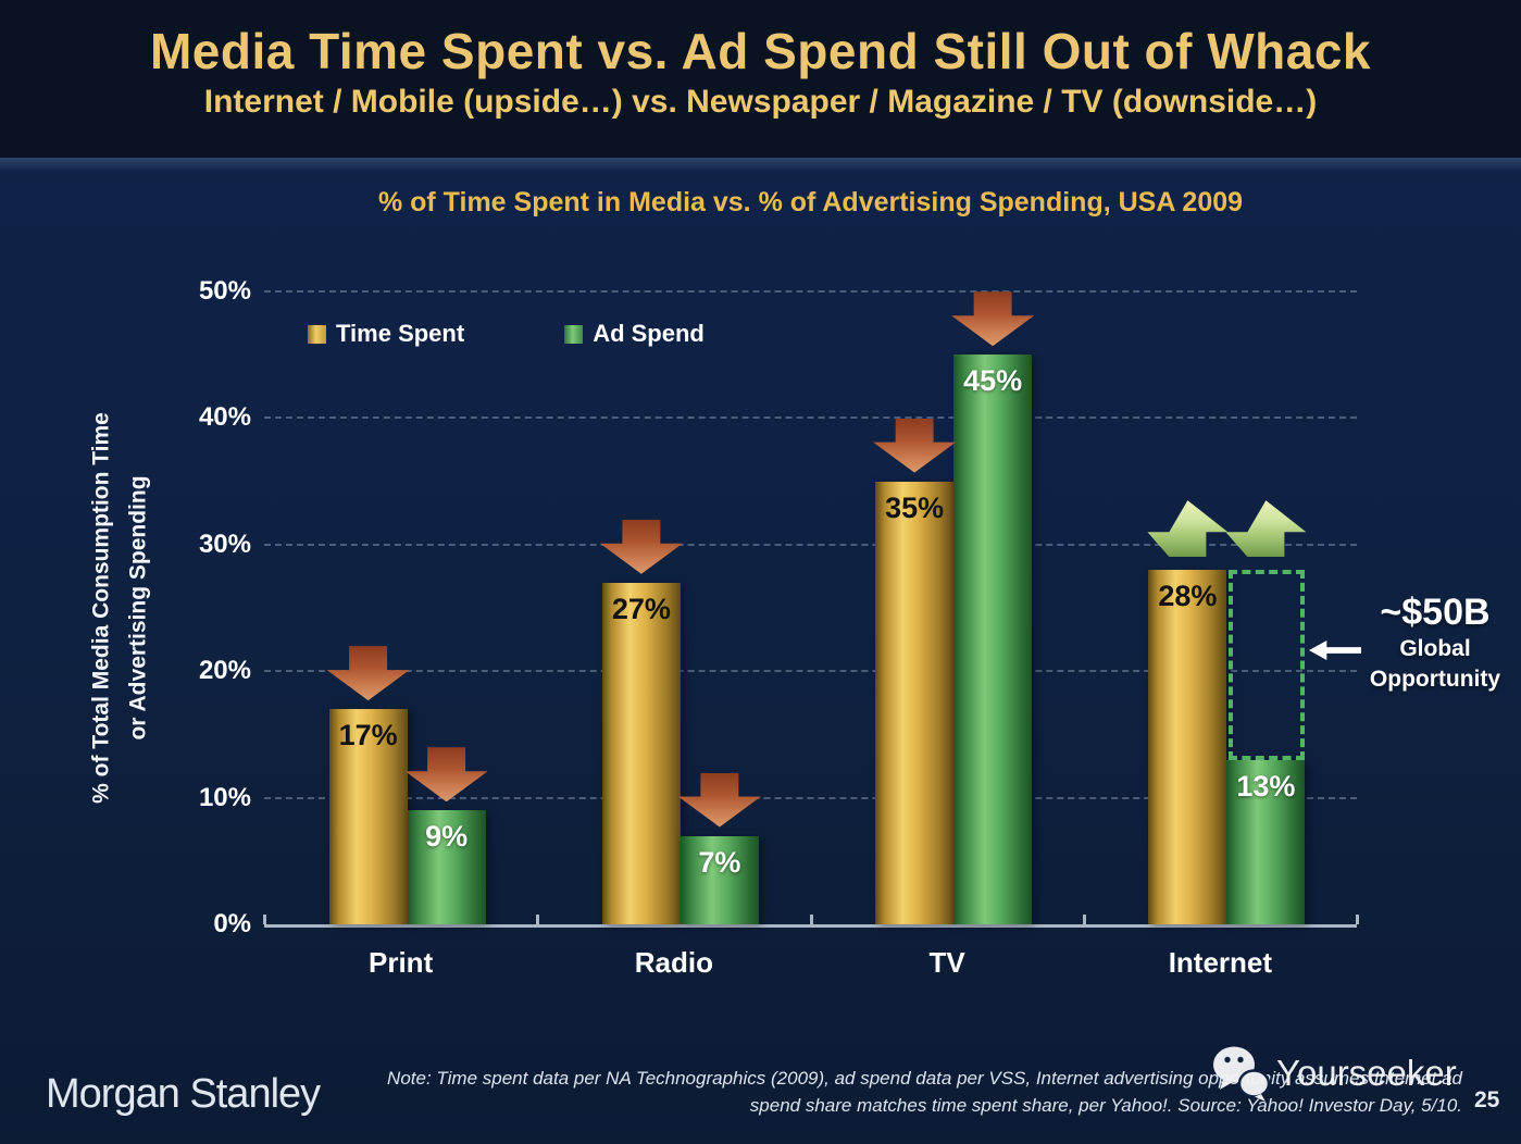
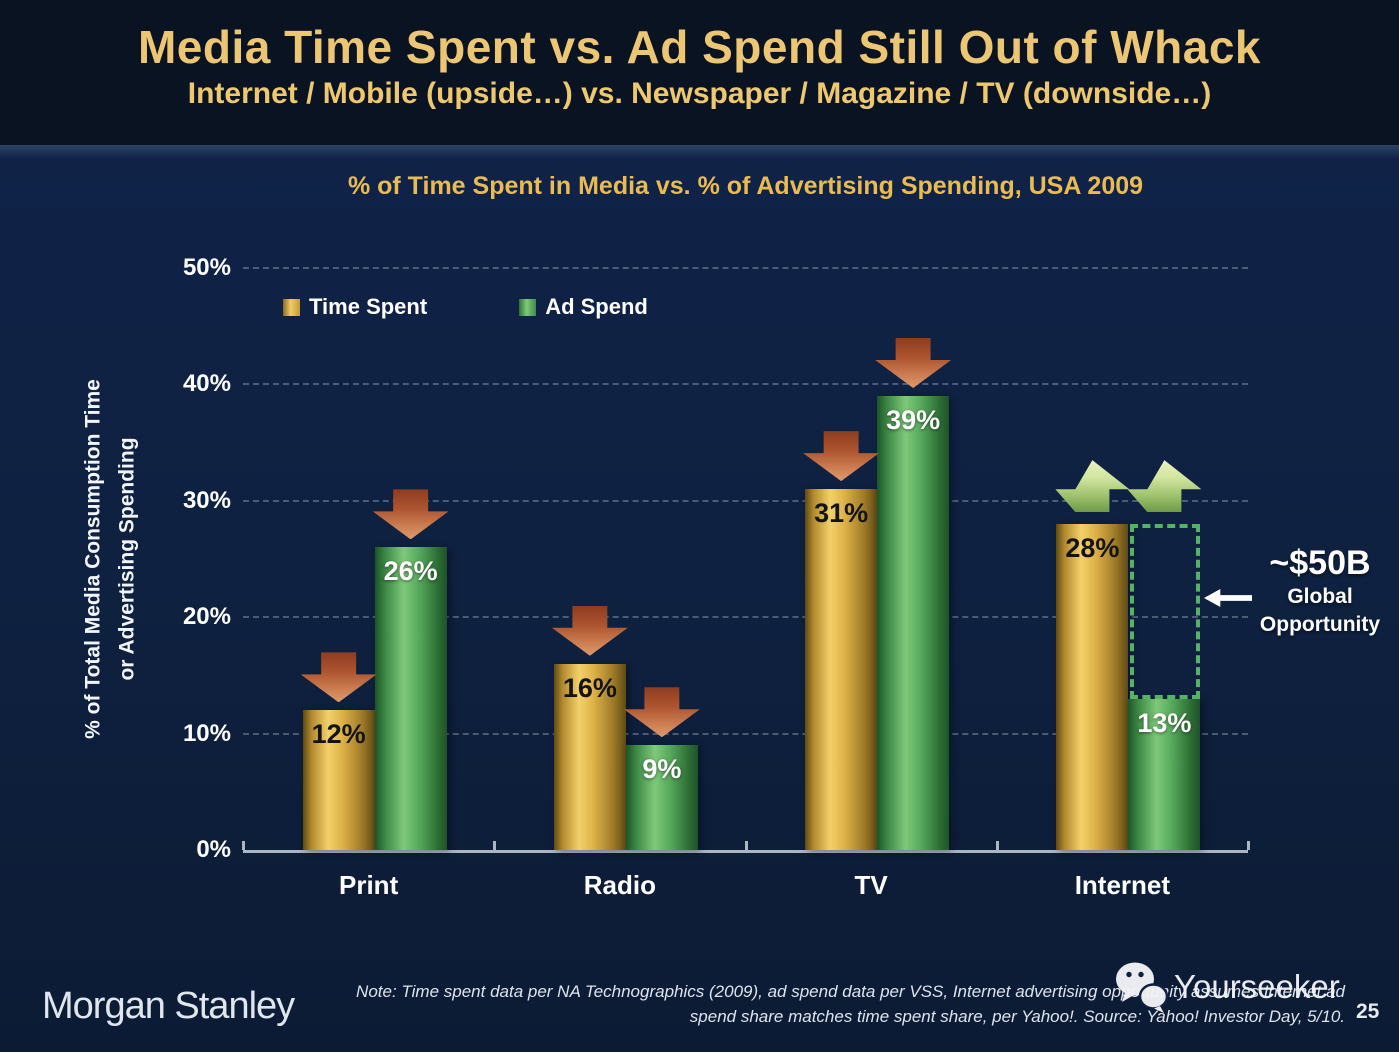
Time Spent/Print: 17% -> 12%
Ad Spend/Print: 9% -> 26%
Time Spent/Radio: 27% -> 16%
Ad Spend/Radio: 7% -> 9%
Time Spent/TV: 35% -> 31%
Ad Spend/TV: 45% -> 39%
